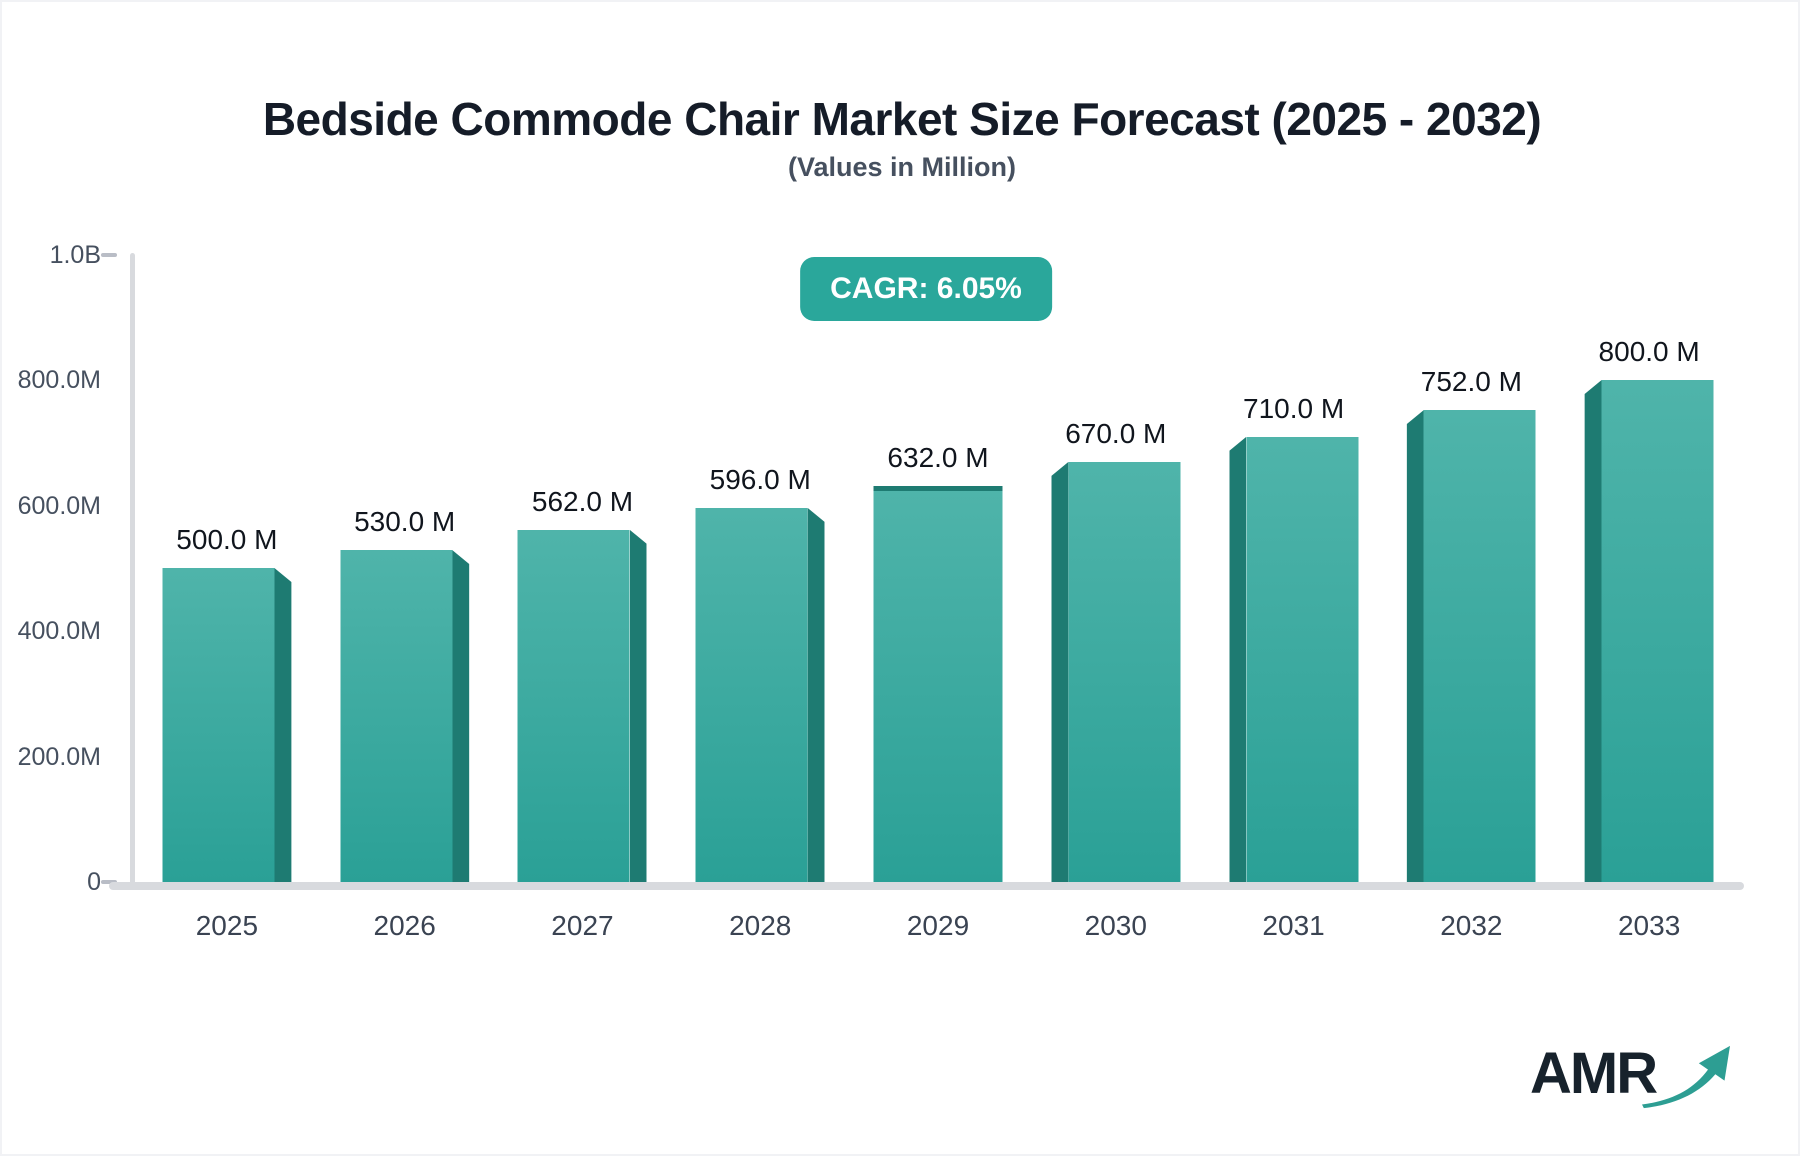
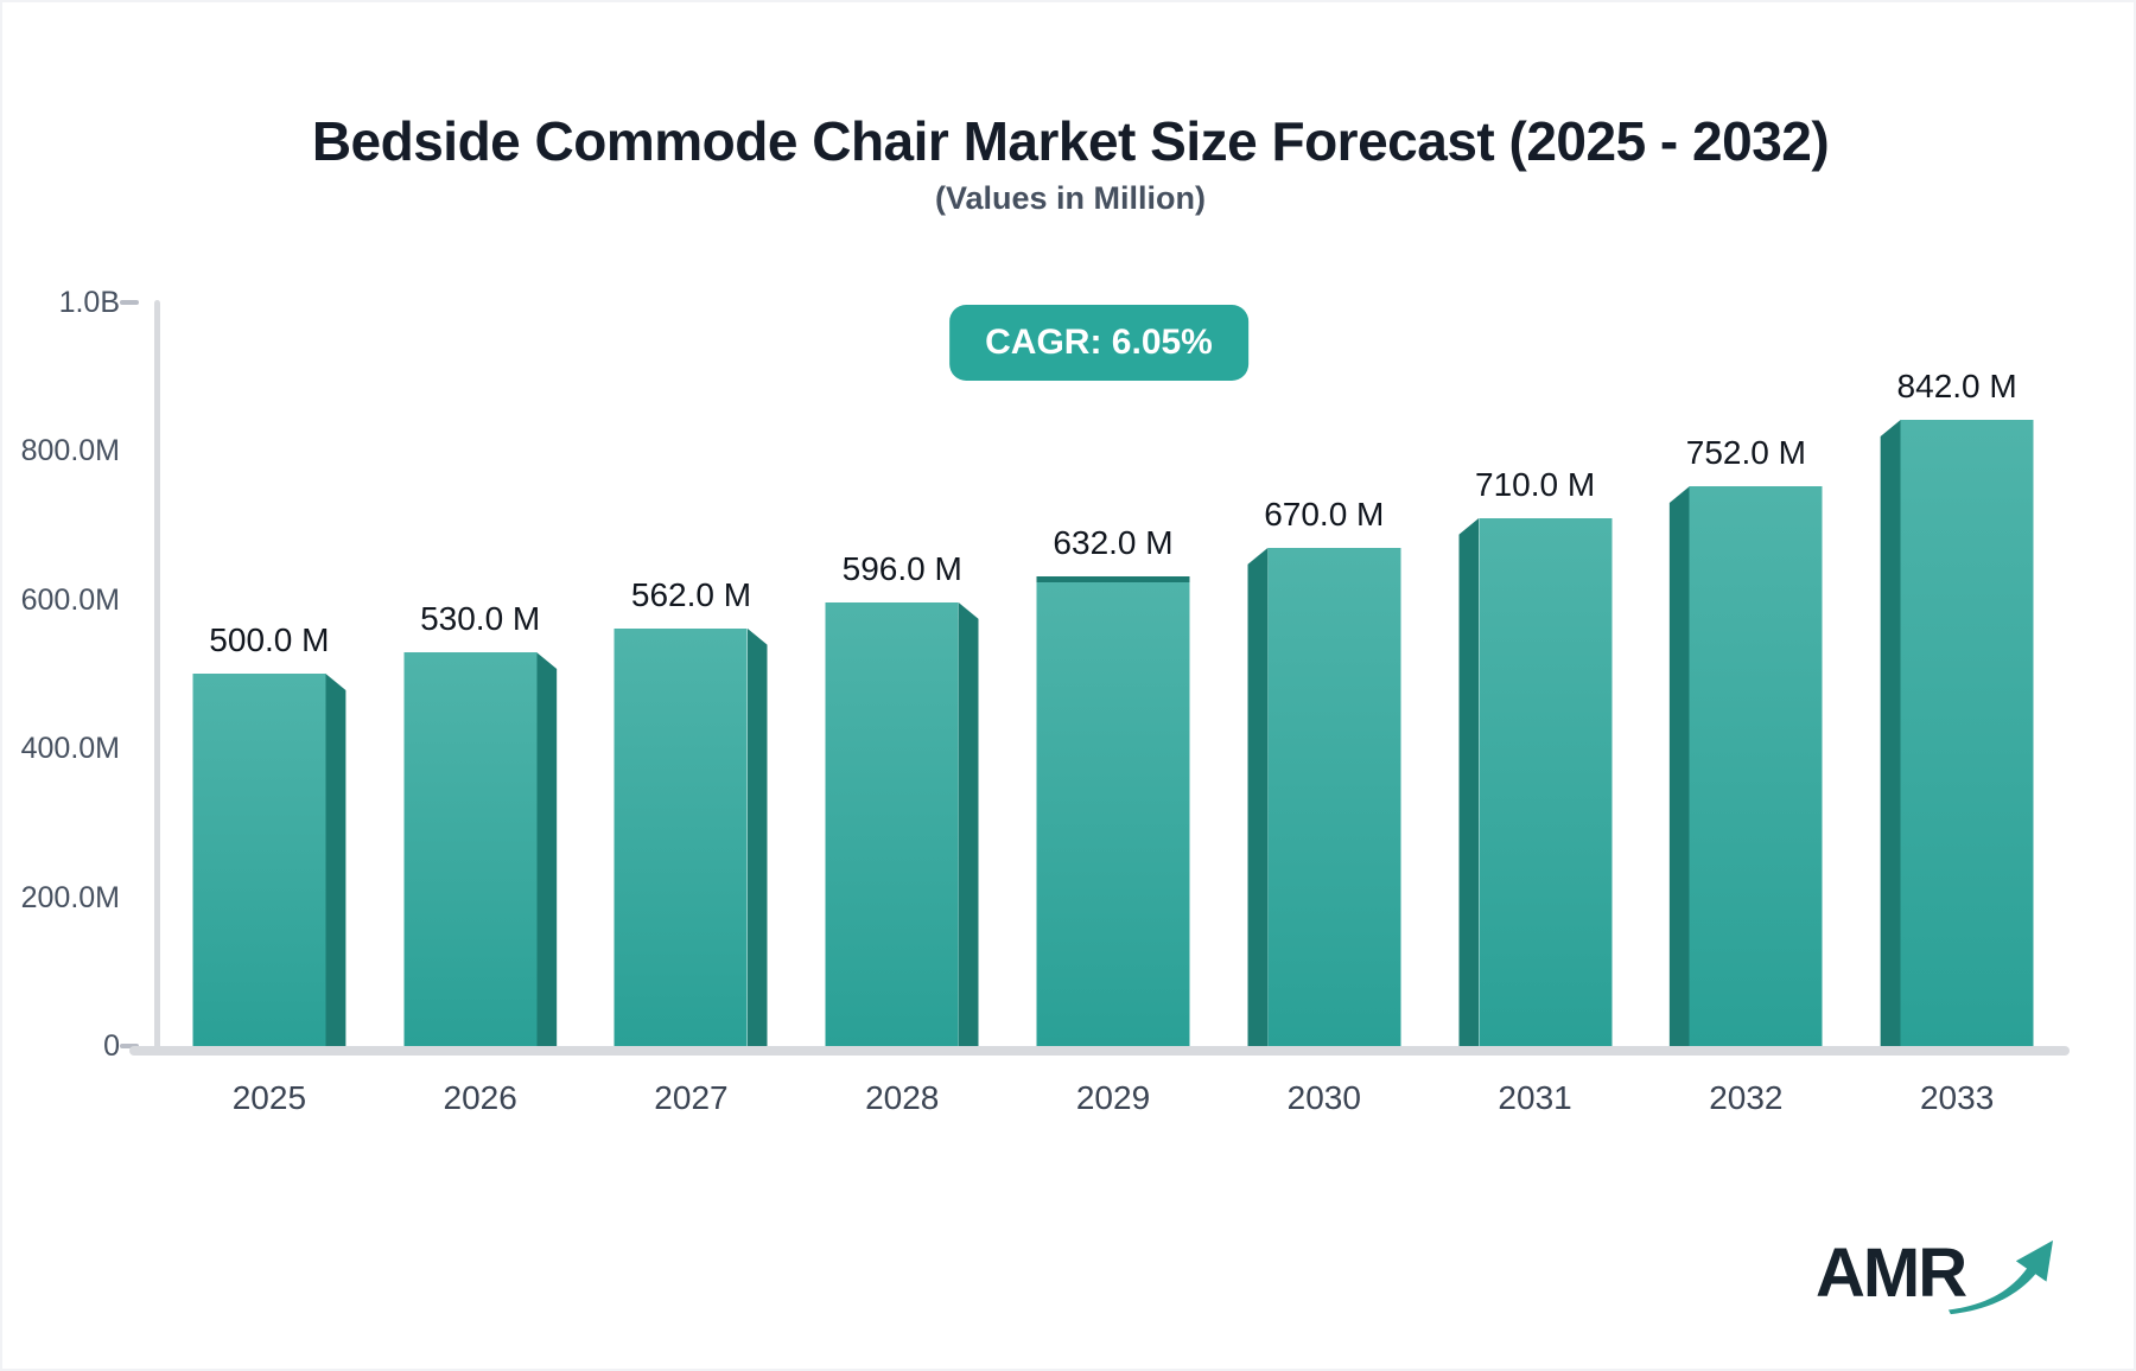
2033: 800.0 -> 842.0
